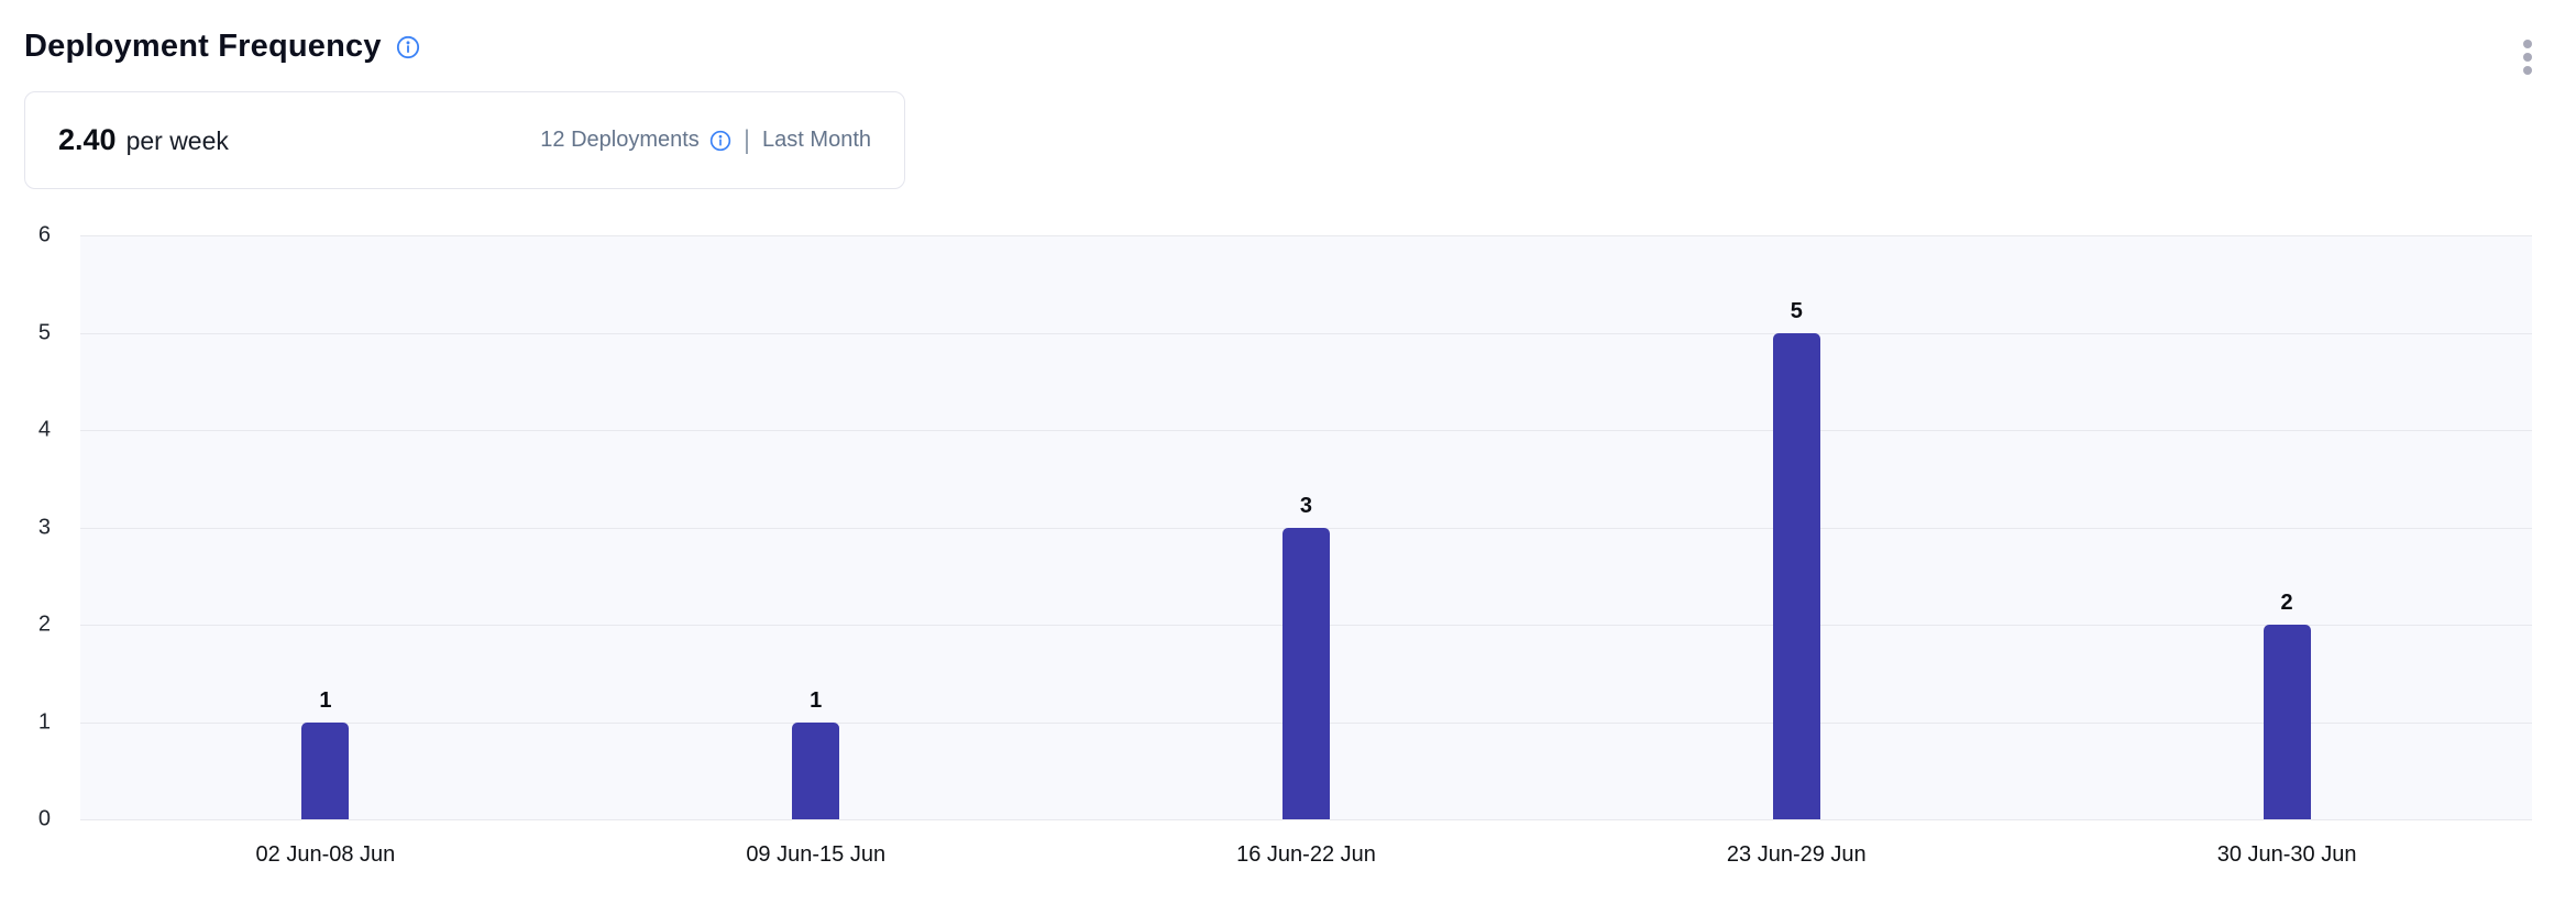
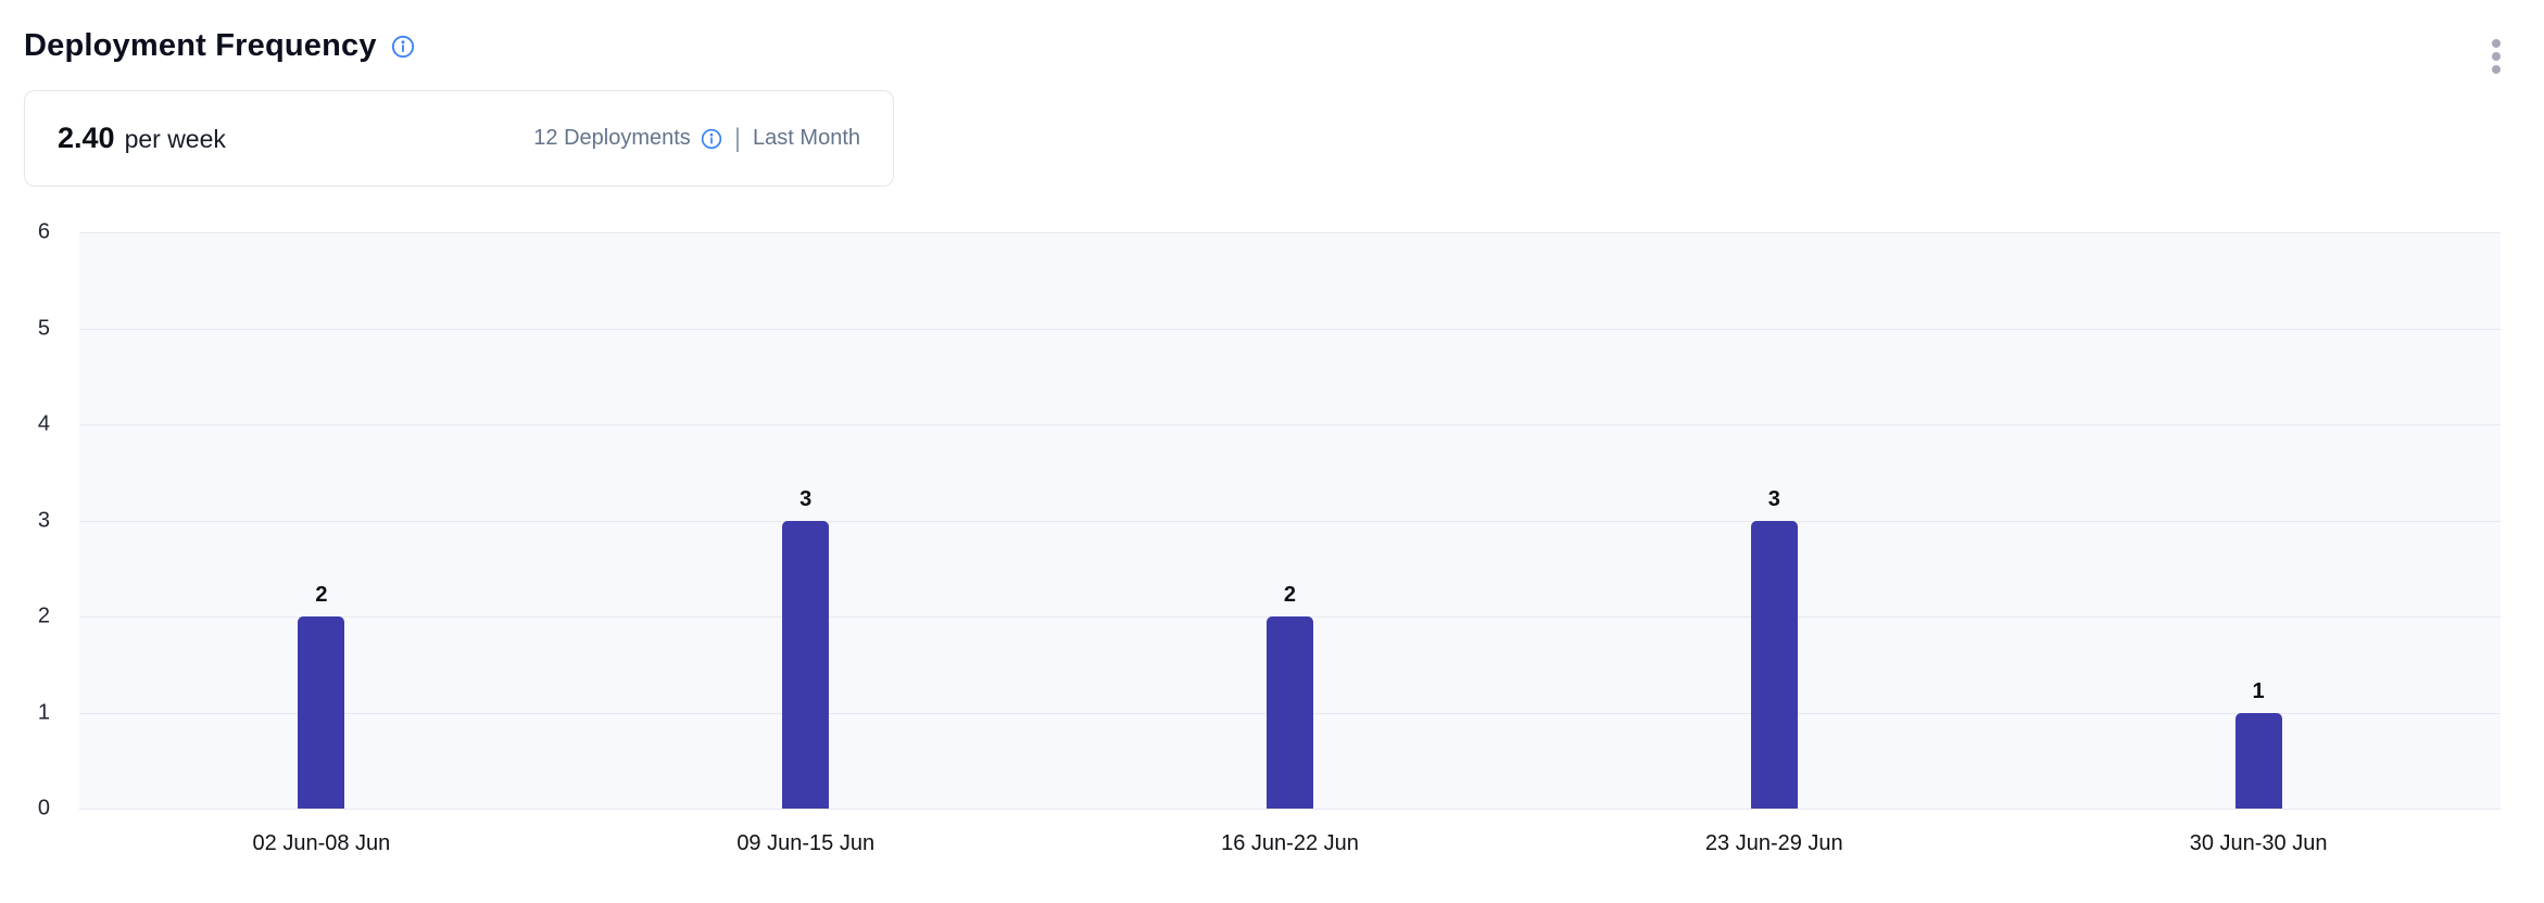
02 Jun-08 Jun: 1 -> 2
09 Jun-15 Jun: 1 -> 3
16 Jun-22 Jun: 3 -> 2
23 Jun-29 Jun: 5 -> 3
30 Jun-30 Jun: 2 -> 1
